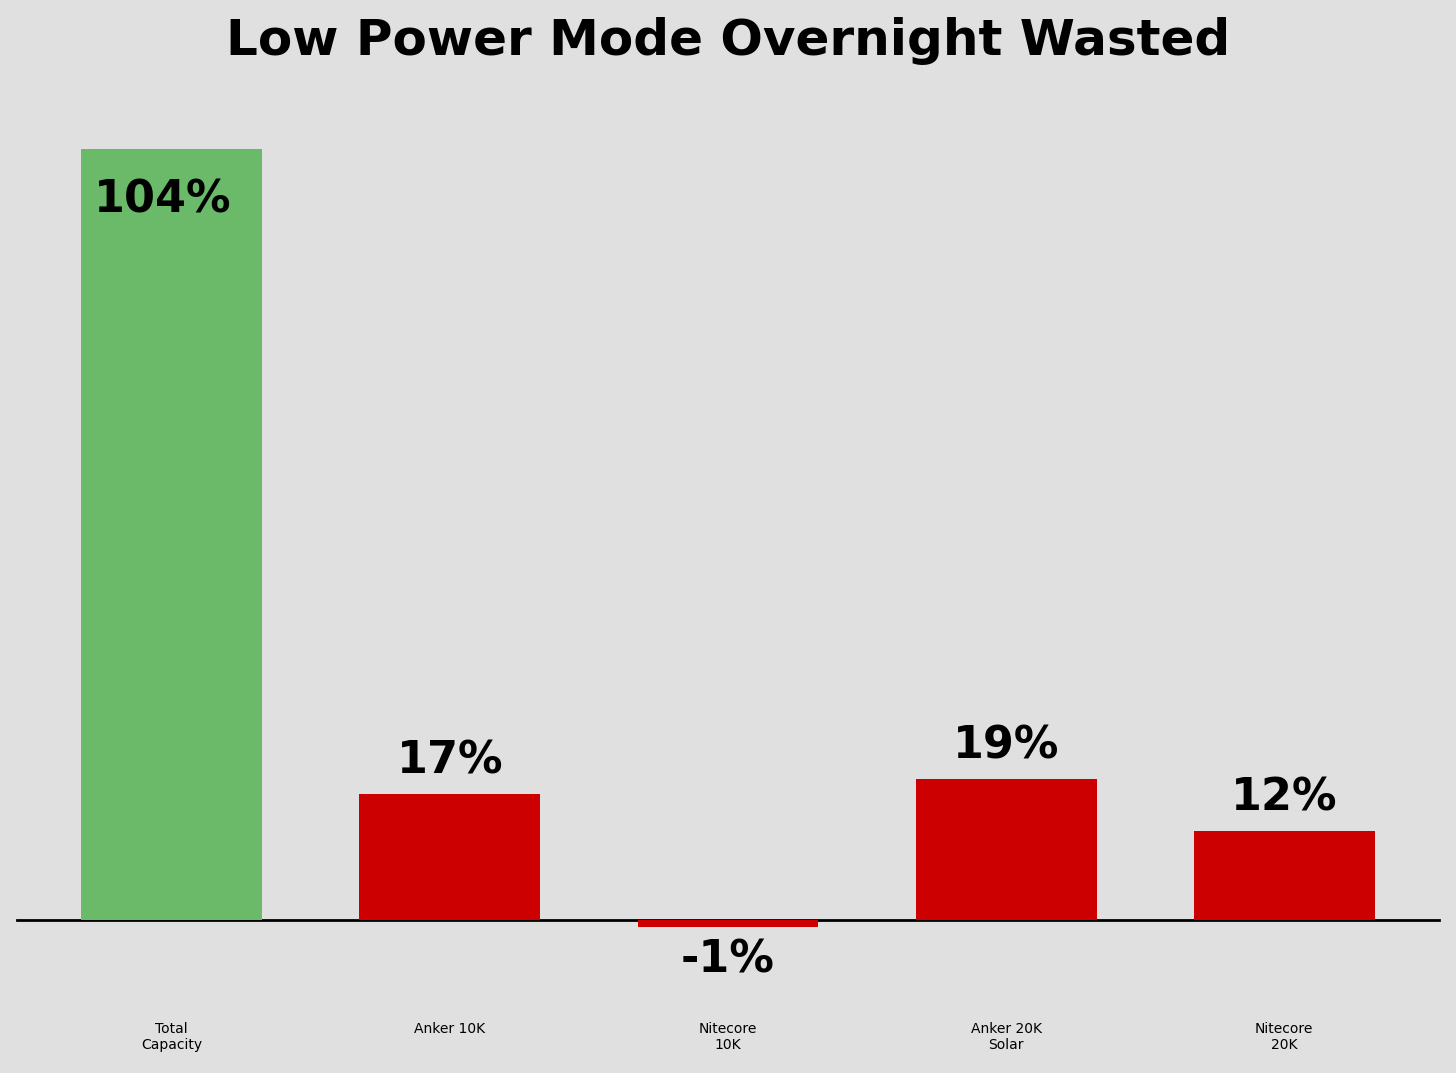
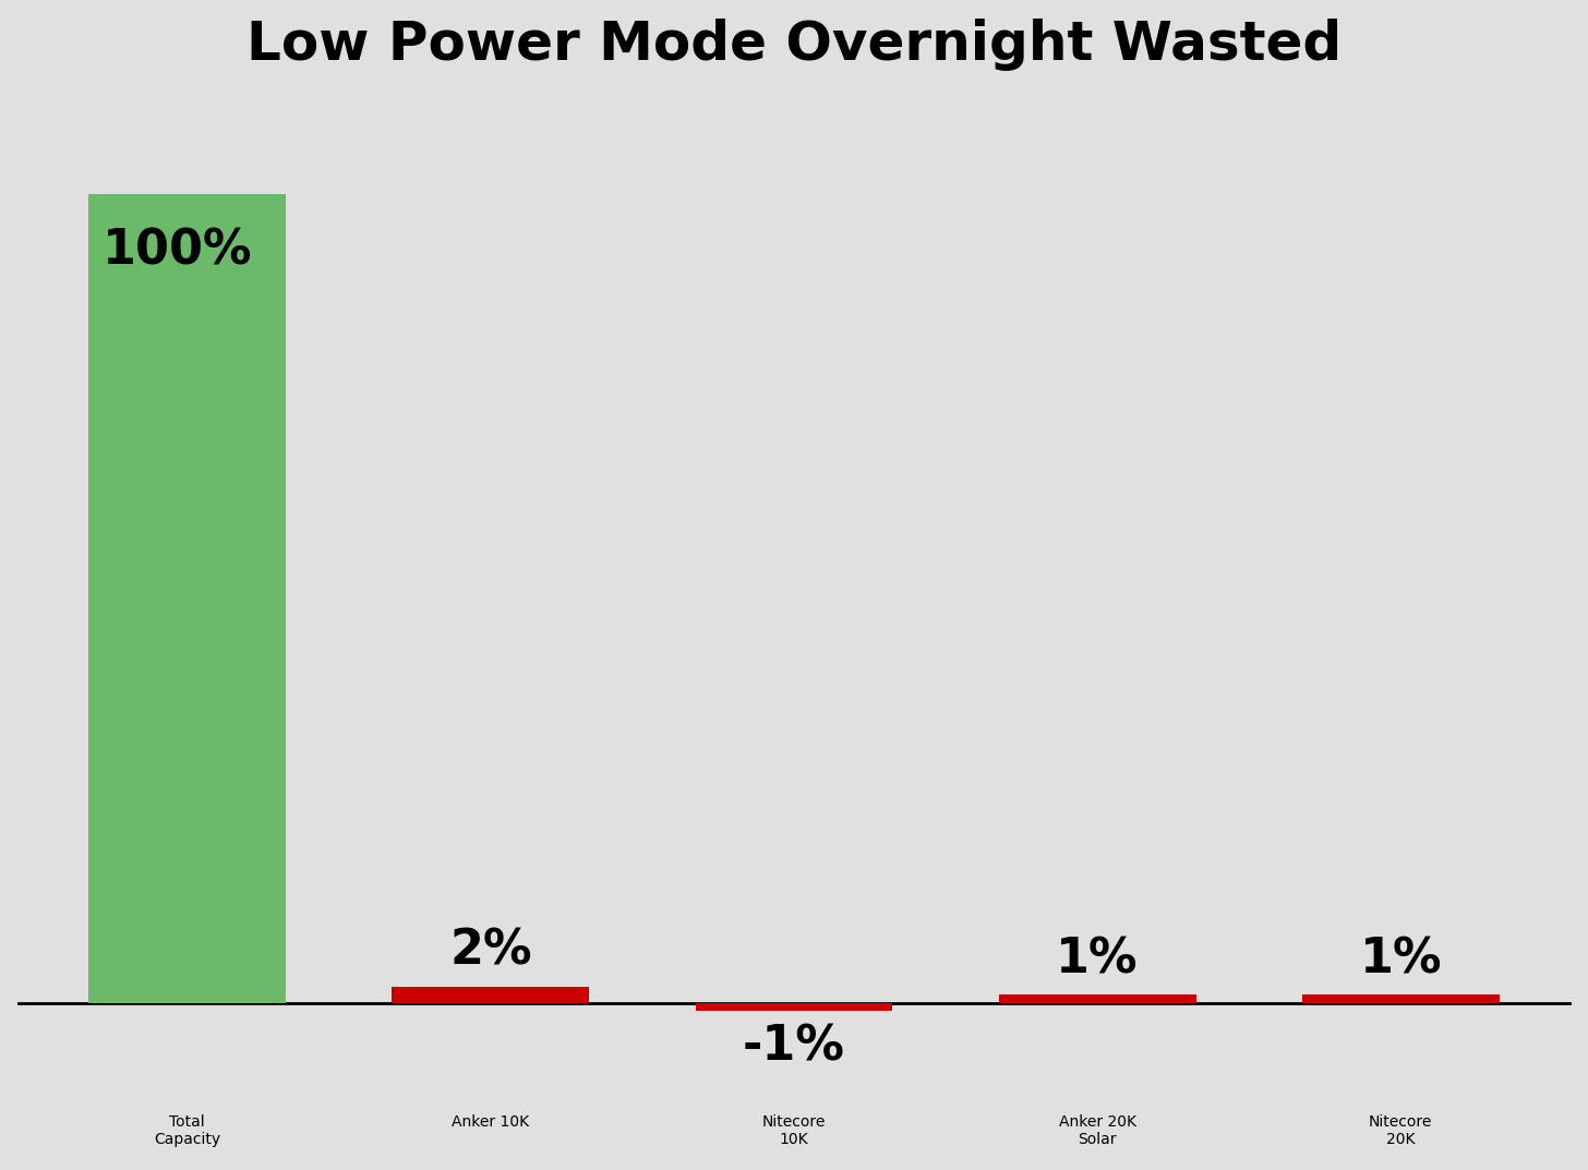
Total Capacity: 104% -> 100%
Anker 10K: 17% -> 2%
Anker 20K Solar: 19% -> 1%
Nitecore 20K: 12% -> 1%
